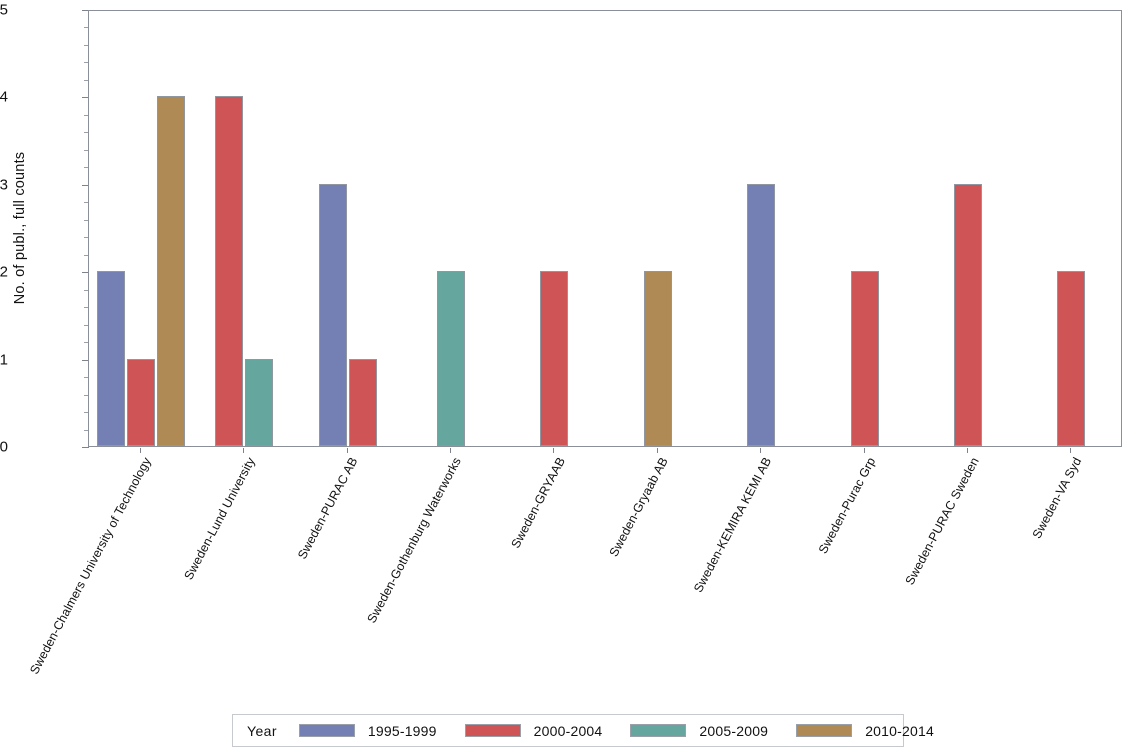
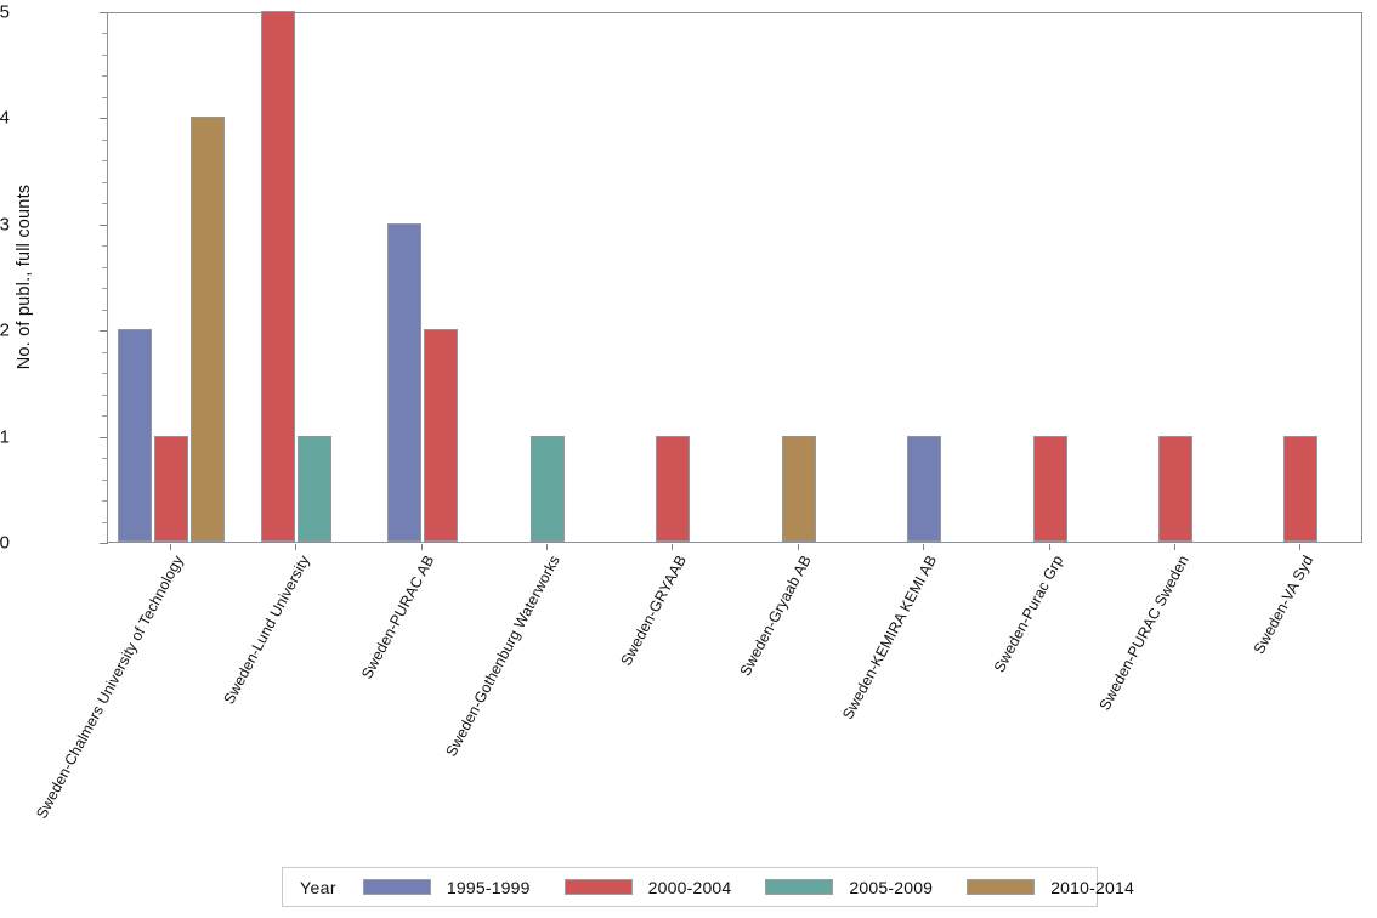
2000-2004/Sweden-Lund University: 4 -> 5
2000-2004/Sweden-PURAC AB: 1 -> 2
2005-2009/Sweden-Gothenburg Waterworks: 2 -> 1
2000-2004/Sweden-GRYAAB: 2 -> 1
2010-2014/Sweden-Gryaab AB: 2 -> 1
1995-1999/Sweden-KEMIRA KEMI AB: 3 -> 1
2000-2004/Sweden-Purac Grp: 2 -> 1
2000-2004/Sweden-PURAC Sweden: 3 -> 1
2000-2004/Sweden-VA Syd: 2 -> 1
